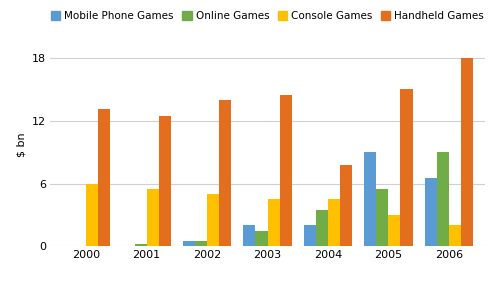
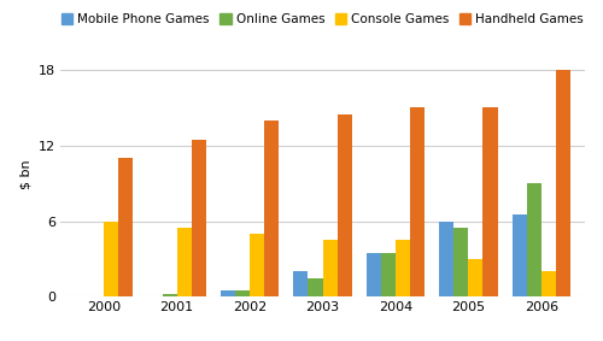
Handheld Games/2000: 13.1 -> 11.0
Mobile Phone Games/2004: 2.0 -> 3.5
Handheld Games/2004: 7.8 -> 15.0
Mobile Phone Games/2005: 9.0 -> 6.0
